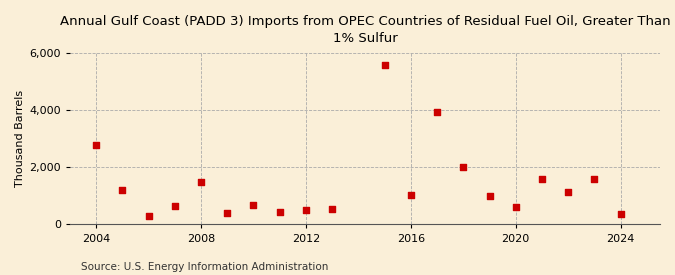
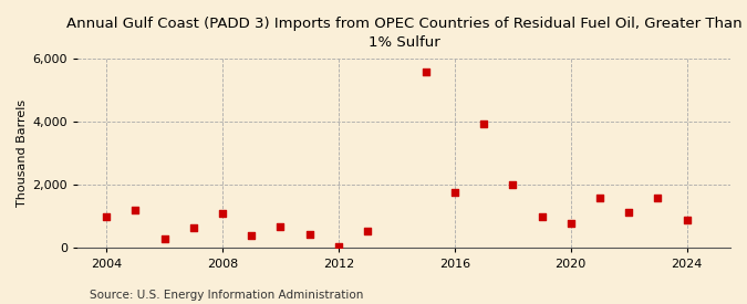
2004: 2,800 -> 1,000
2008: 1,500 -> 1,100
2012: 500 -> 50
2016: 1,050 -> 1,780
2020: 600 -> 800
2024: 350 -> 900
